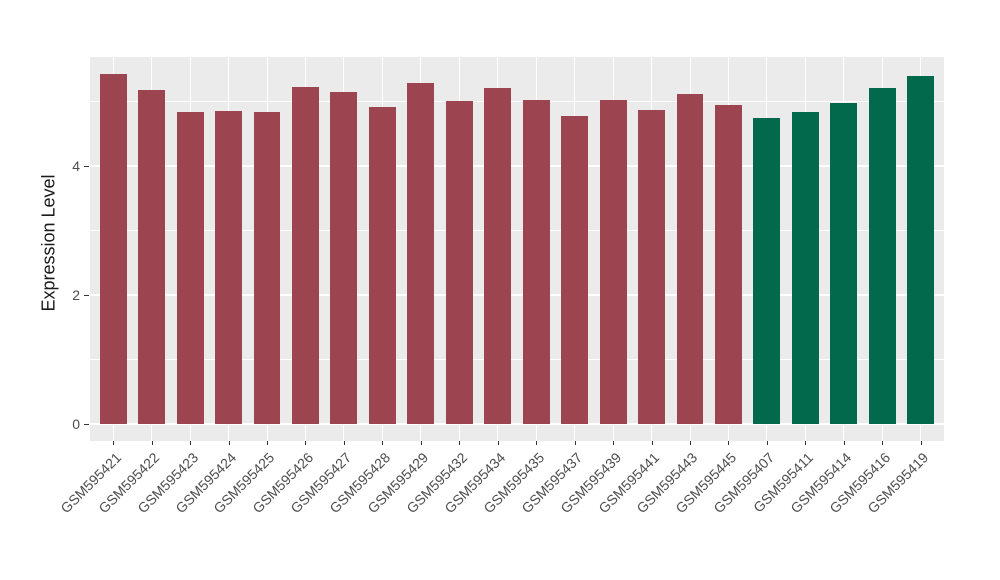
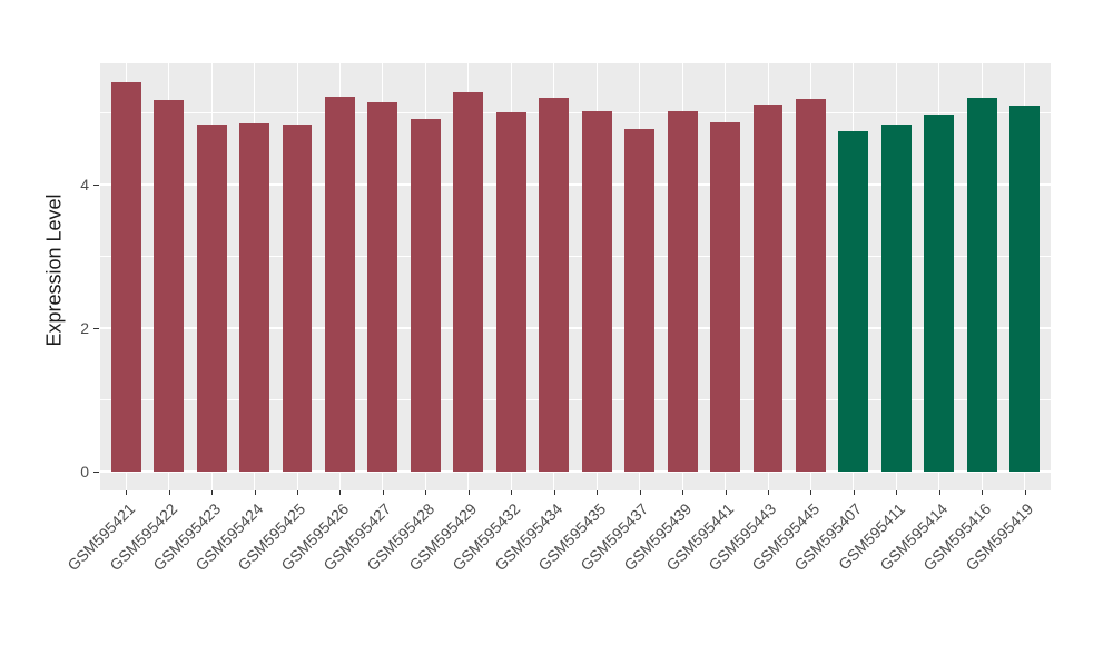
GSM595445: 5.0 -> 5.2
GSM595419: 5.4 -> 5.1
